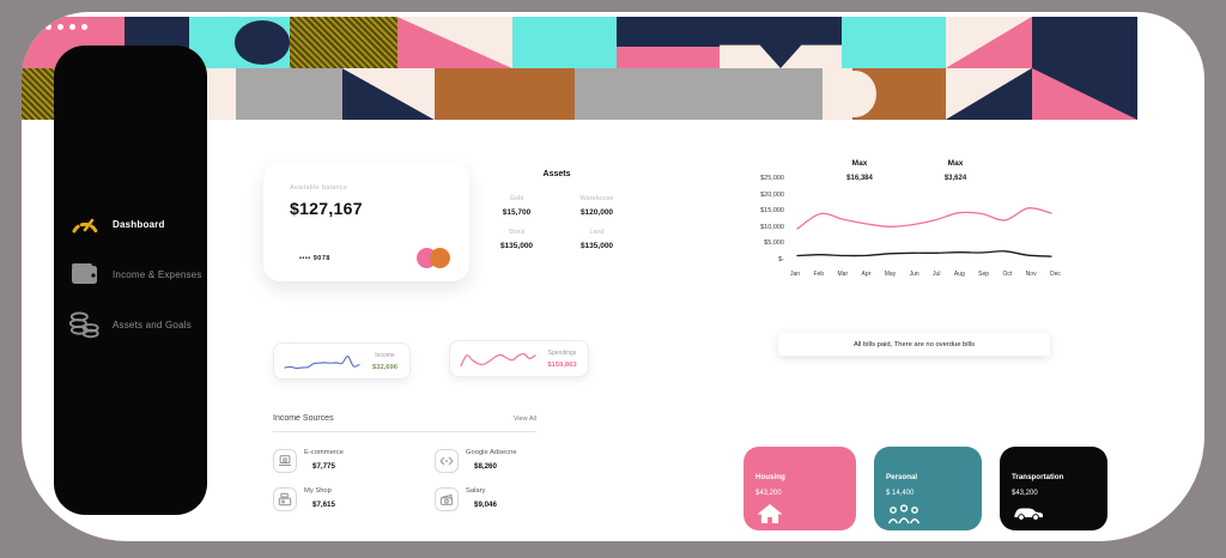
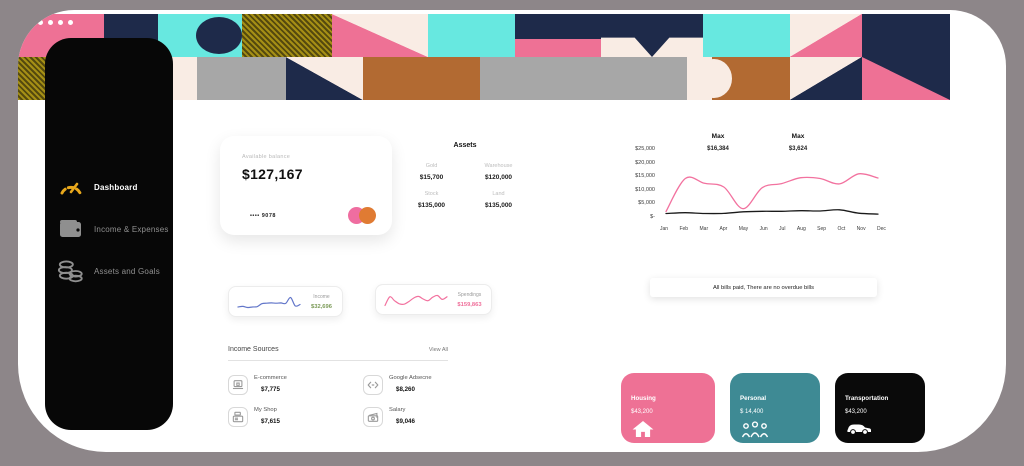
Spendings/Jan: $10000 -> $3000
Spendings/May: $11000 -> $4000
